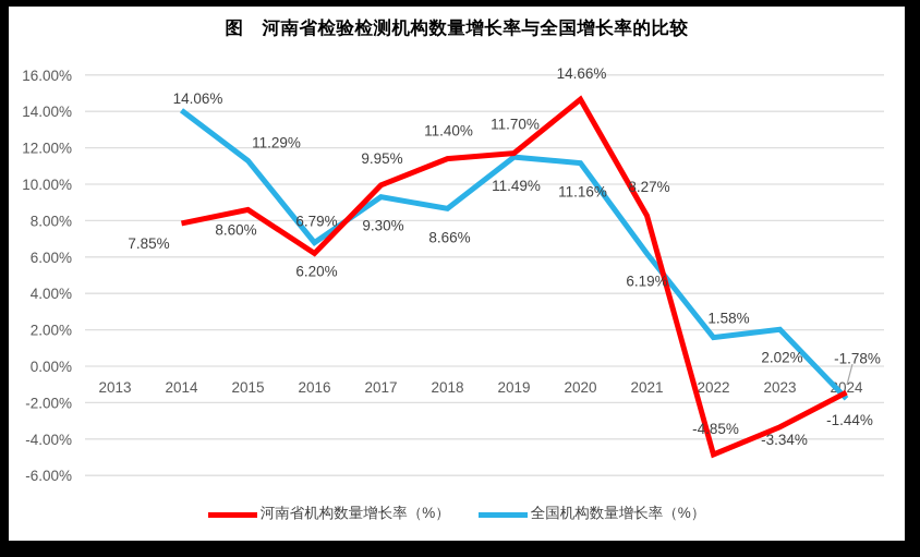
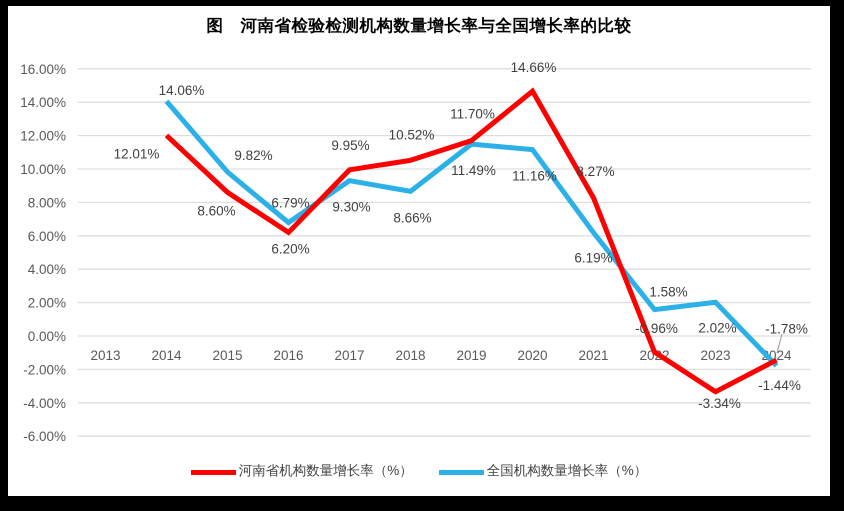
河南省机构数量增长率（%）/2014: 7.85% -> 12.01%
全国机构数量增长率（%）/2015: 11.29% -> 9.82%
河南省机构数量增长率（%）/2018: 11.40% -> 10.52%
河南省机构数量增长率（%）/2022: -4.85% -> -0.96%
